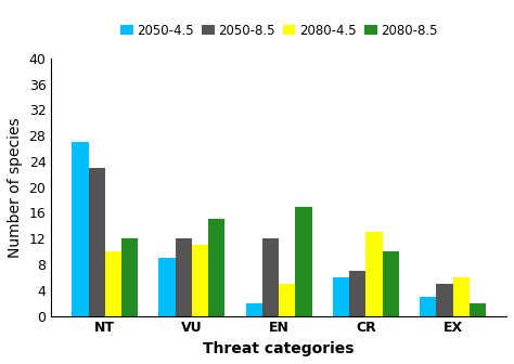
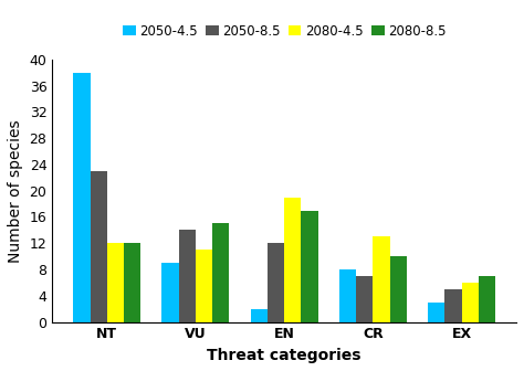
2050-4.5/NT: 27 -> 38
2080-4.5/NT: 10 -> 12
2050-8.5/VU: 12 -> 14
2080-4.5/EN: 5 -> 19
2050-4.5/CR: 6 -> 8
2080-8.5/EX: 2 -> 7
